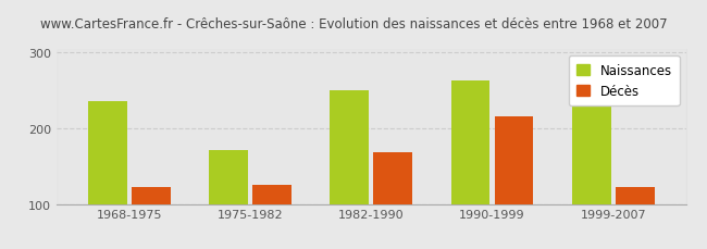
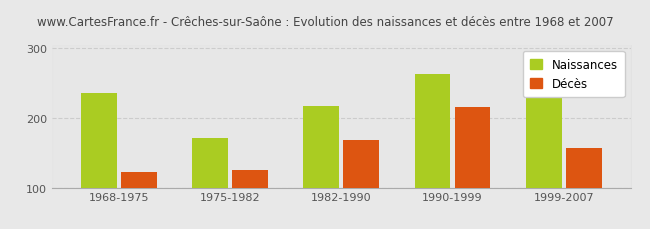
Naissances/1982-1990: 250 -> 218
Décès/1999-2007: 122 -> 157
